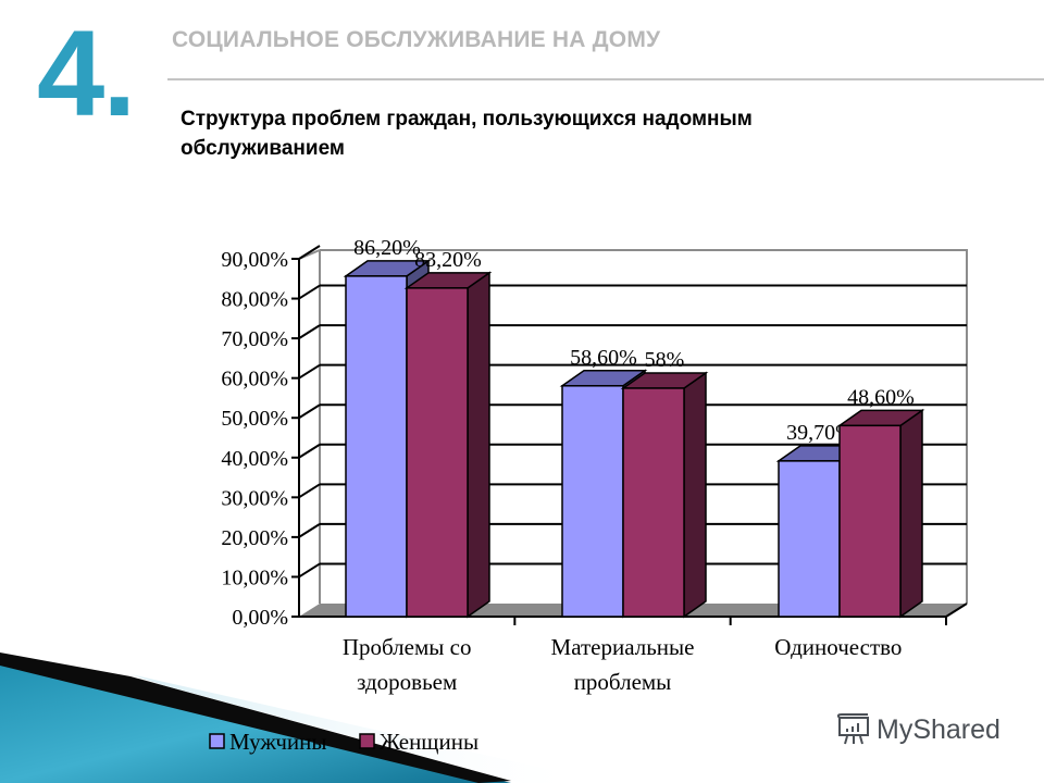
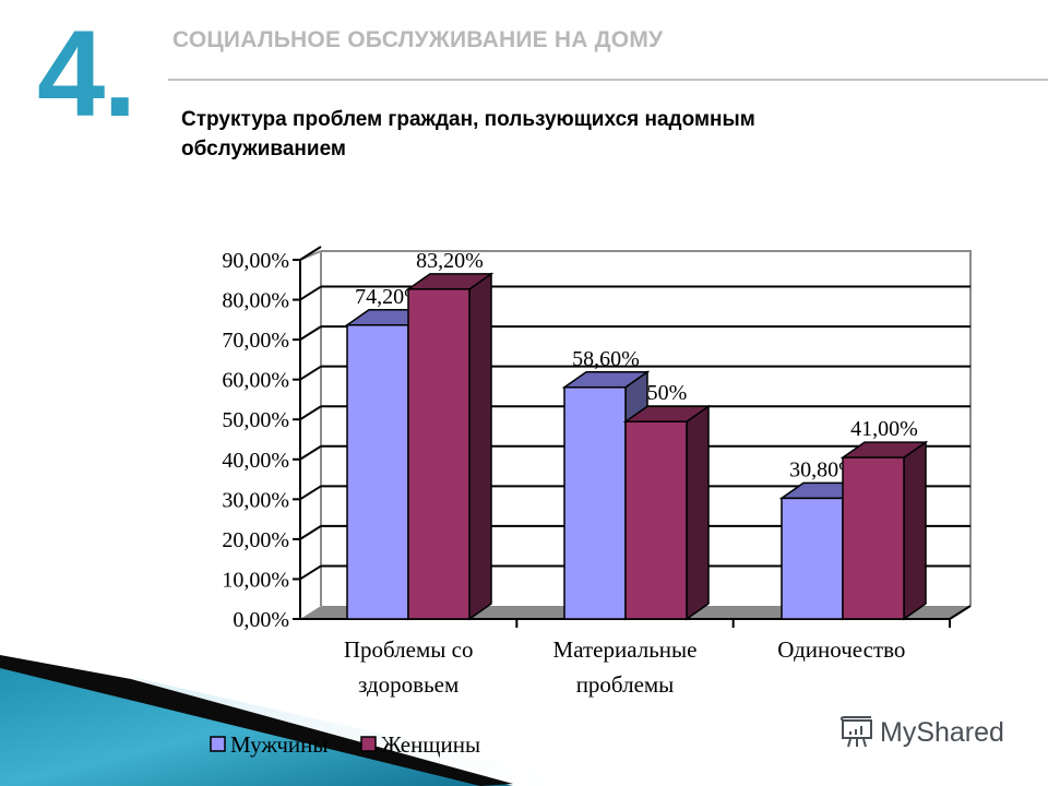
Мужчины/Проблемы со здоровьем: 86,20% -> 74,20%
Женщины/Материальные проблемы: 58% -> 50%
Мужчины/Одиночество: 39,70% -> 30,80%
Женщины/Одиночество: 48,60% -> 41,00%
